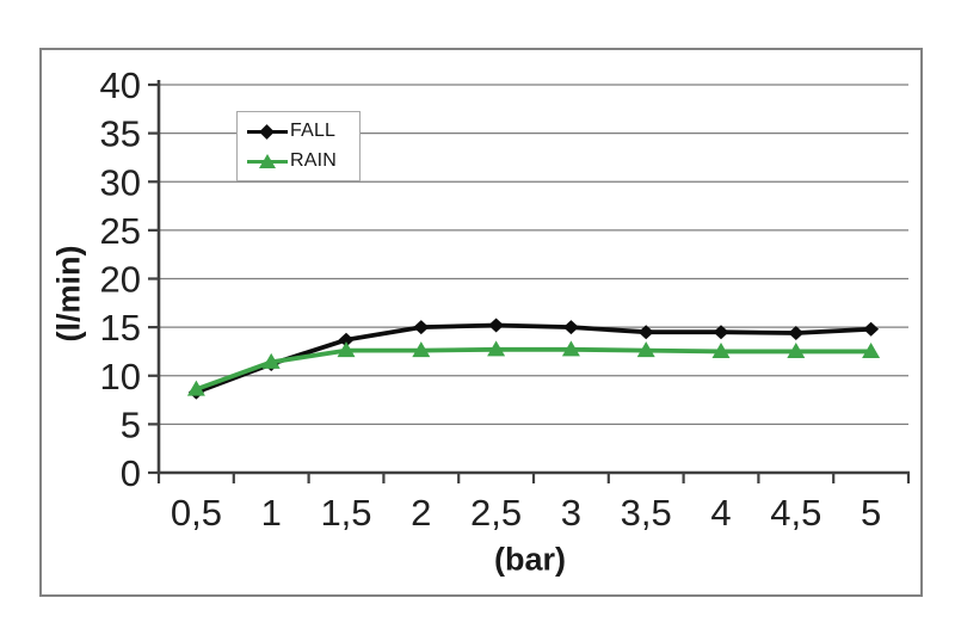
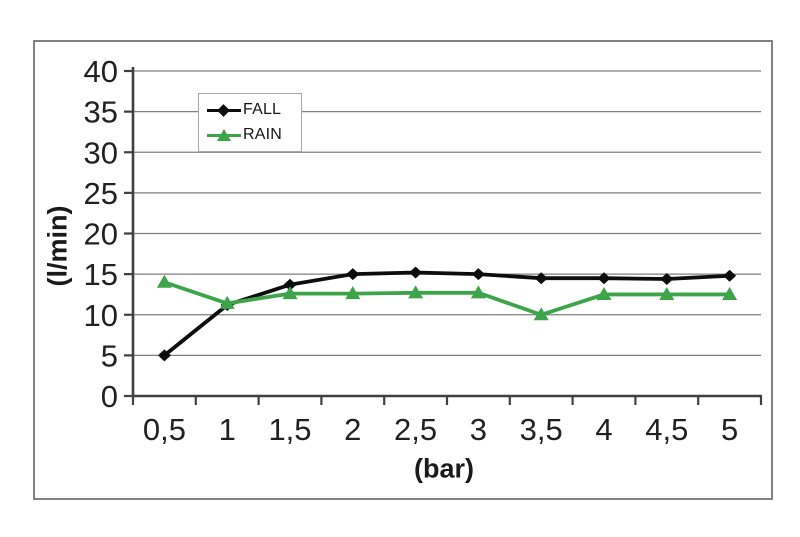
FALL/0,5: 8 -> 5
RAIN/0,5: 9 -> 14
RAIN/3,5: 13 -> 10
